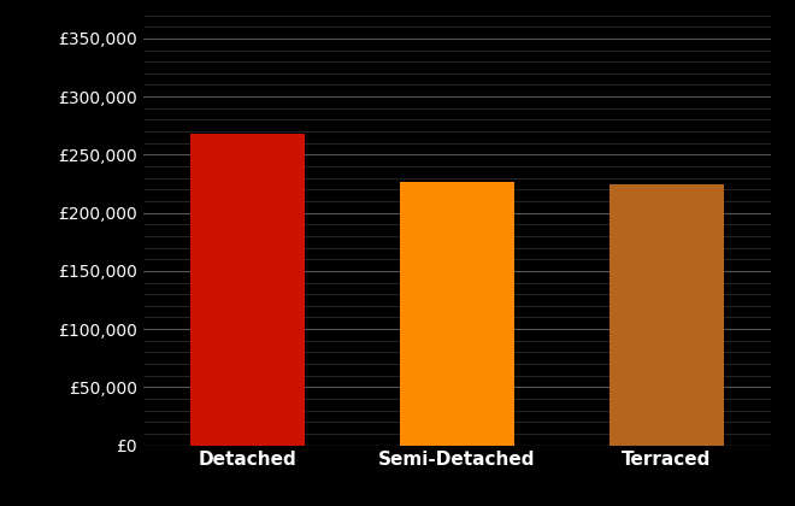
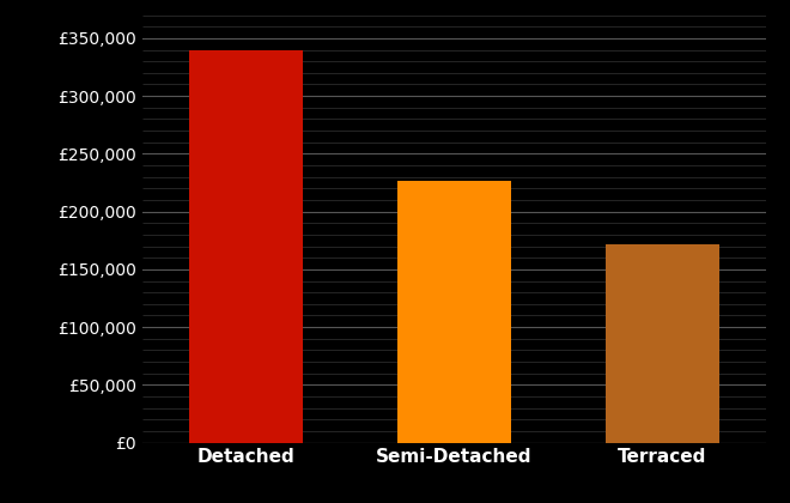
Detached: £268,000 -> £340,000
Terraced: £224,000 -> £172,000
